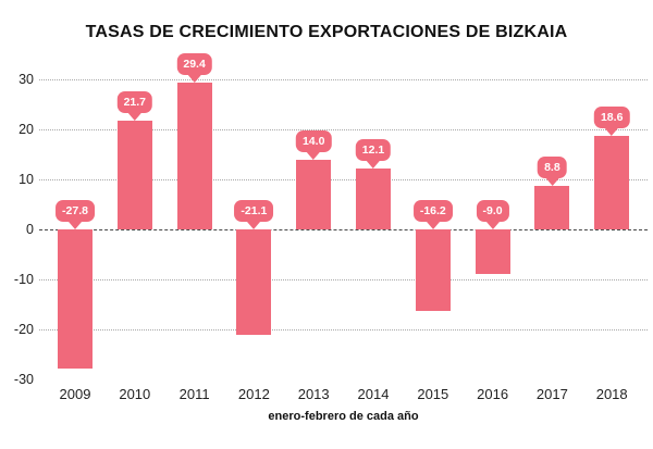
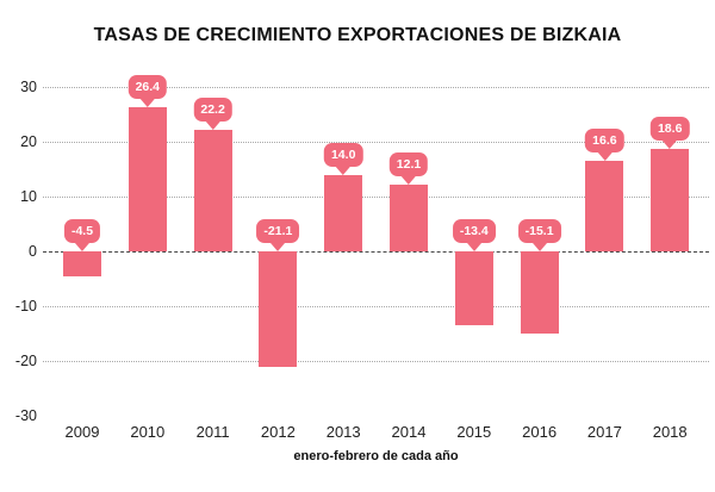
2009: -27.8 -> -4.5
2010: 21.7 -> 26.4
2011: 29.4 -> 22.2
2015: -16.2 -> -13.4
2016: -9.0 -> -15.1
2017: 8.8 -> 16.6
